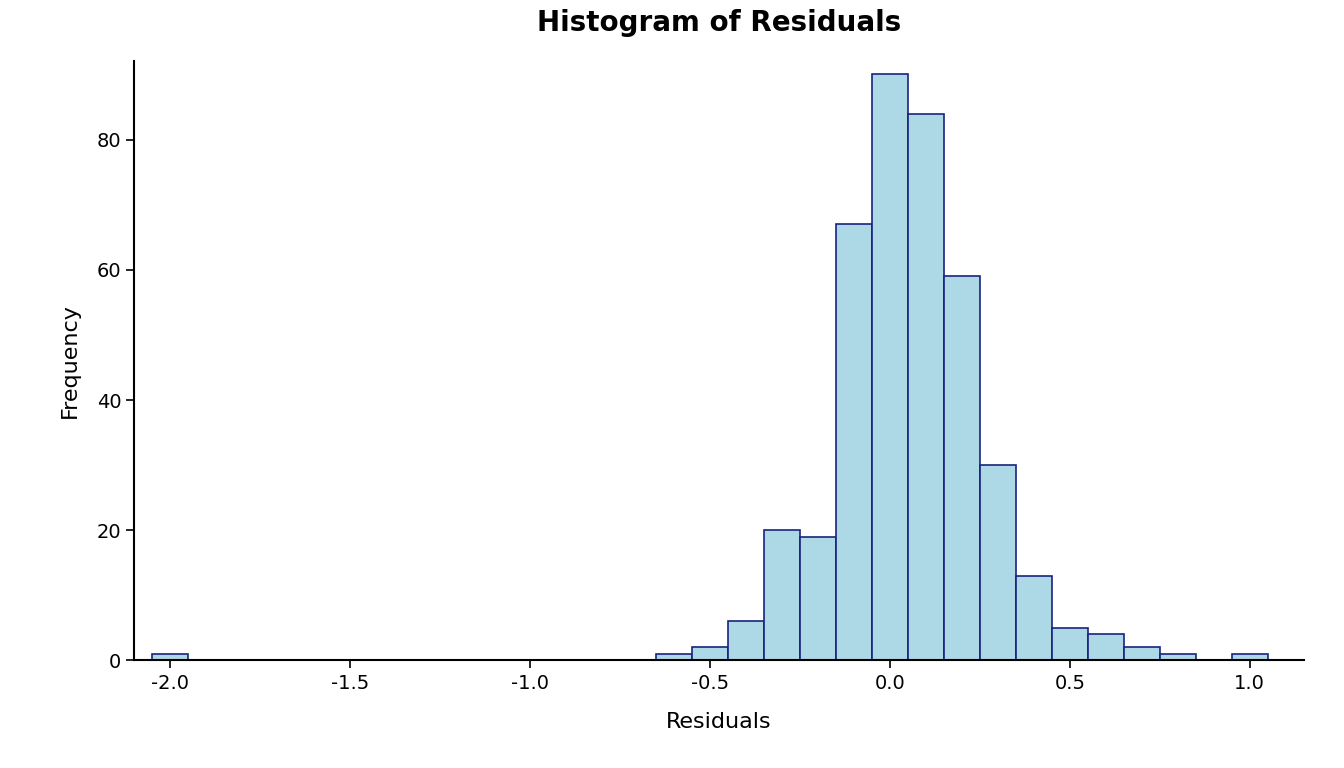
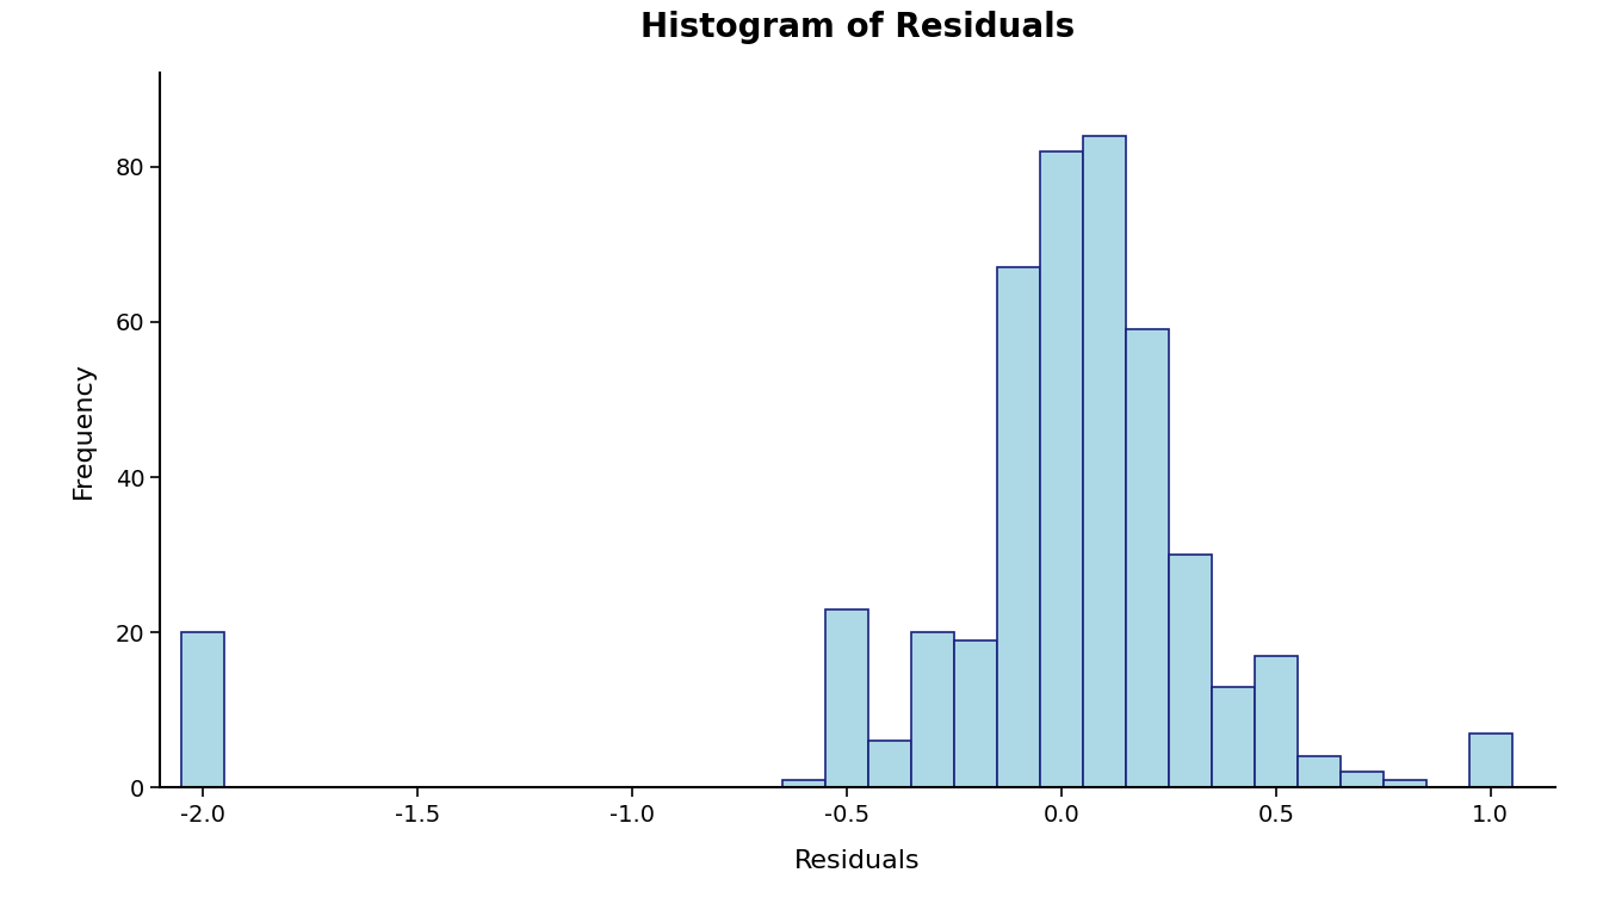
-2.0: 1 -> 20
-0.5: 2 -> 23
0.0: 90 -> 82
0.5: 5 -> 17
1.0: 1 -> 7
